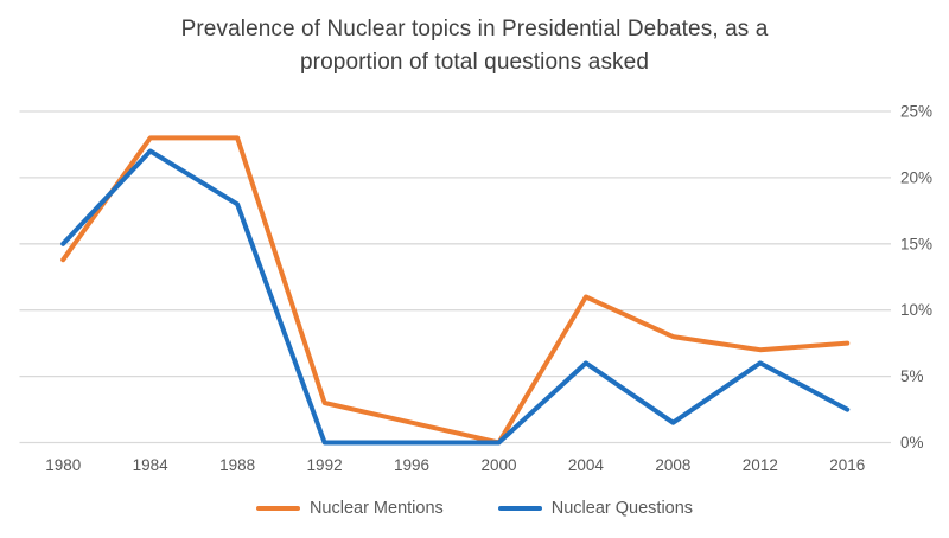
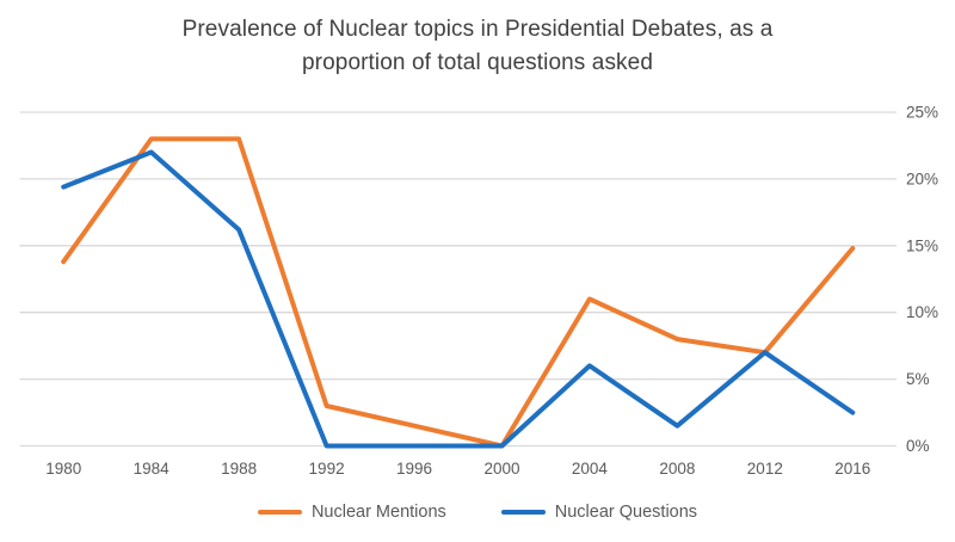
Nuclear Questions/1980: 15.0% -> 19.4%
Nuclear Questions/1988: 18.0% -> 16.2%
Nuclear Questions/2012: 6.0% -> 7.0%
Nuclear Mentions/2016: 7.5% -> 14.8%
